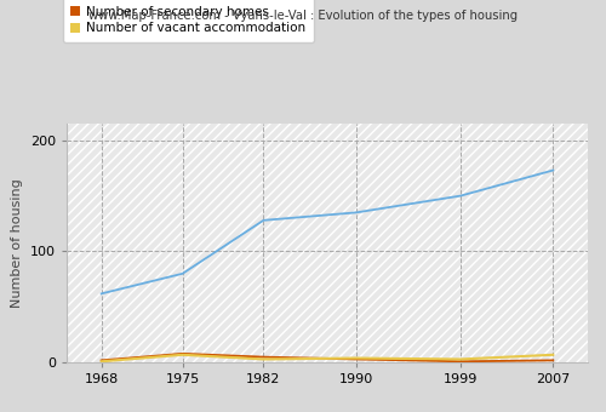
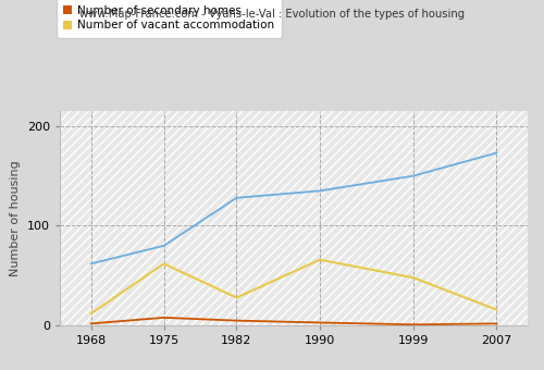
Number of vacant accommodation/1968: 1 -> 12
Number of vacant accommodation/1975: 7 -> 62
Number of vacant accommodation/1982: 3 -> 28
Number of vacant accommodation/1990: 4 -> 66
Number of vacant accommodation/1999: 3 -> 48
Number of vacant accommodation/2007: 7 -> 16
